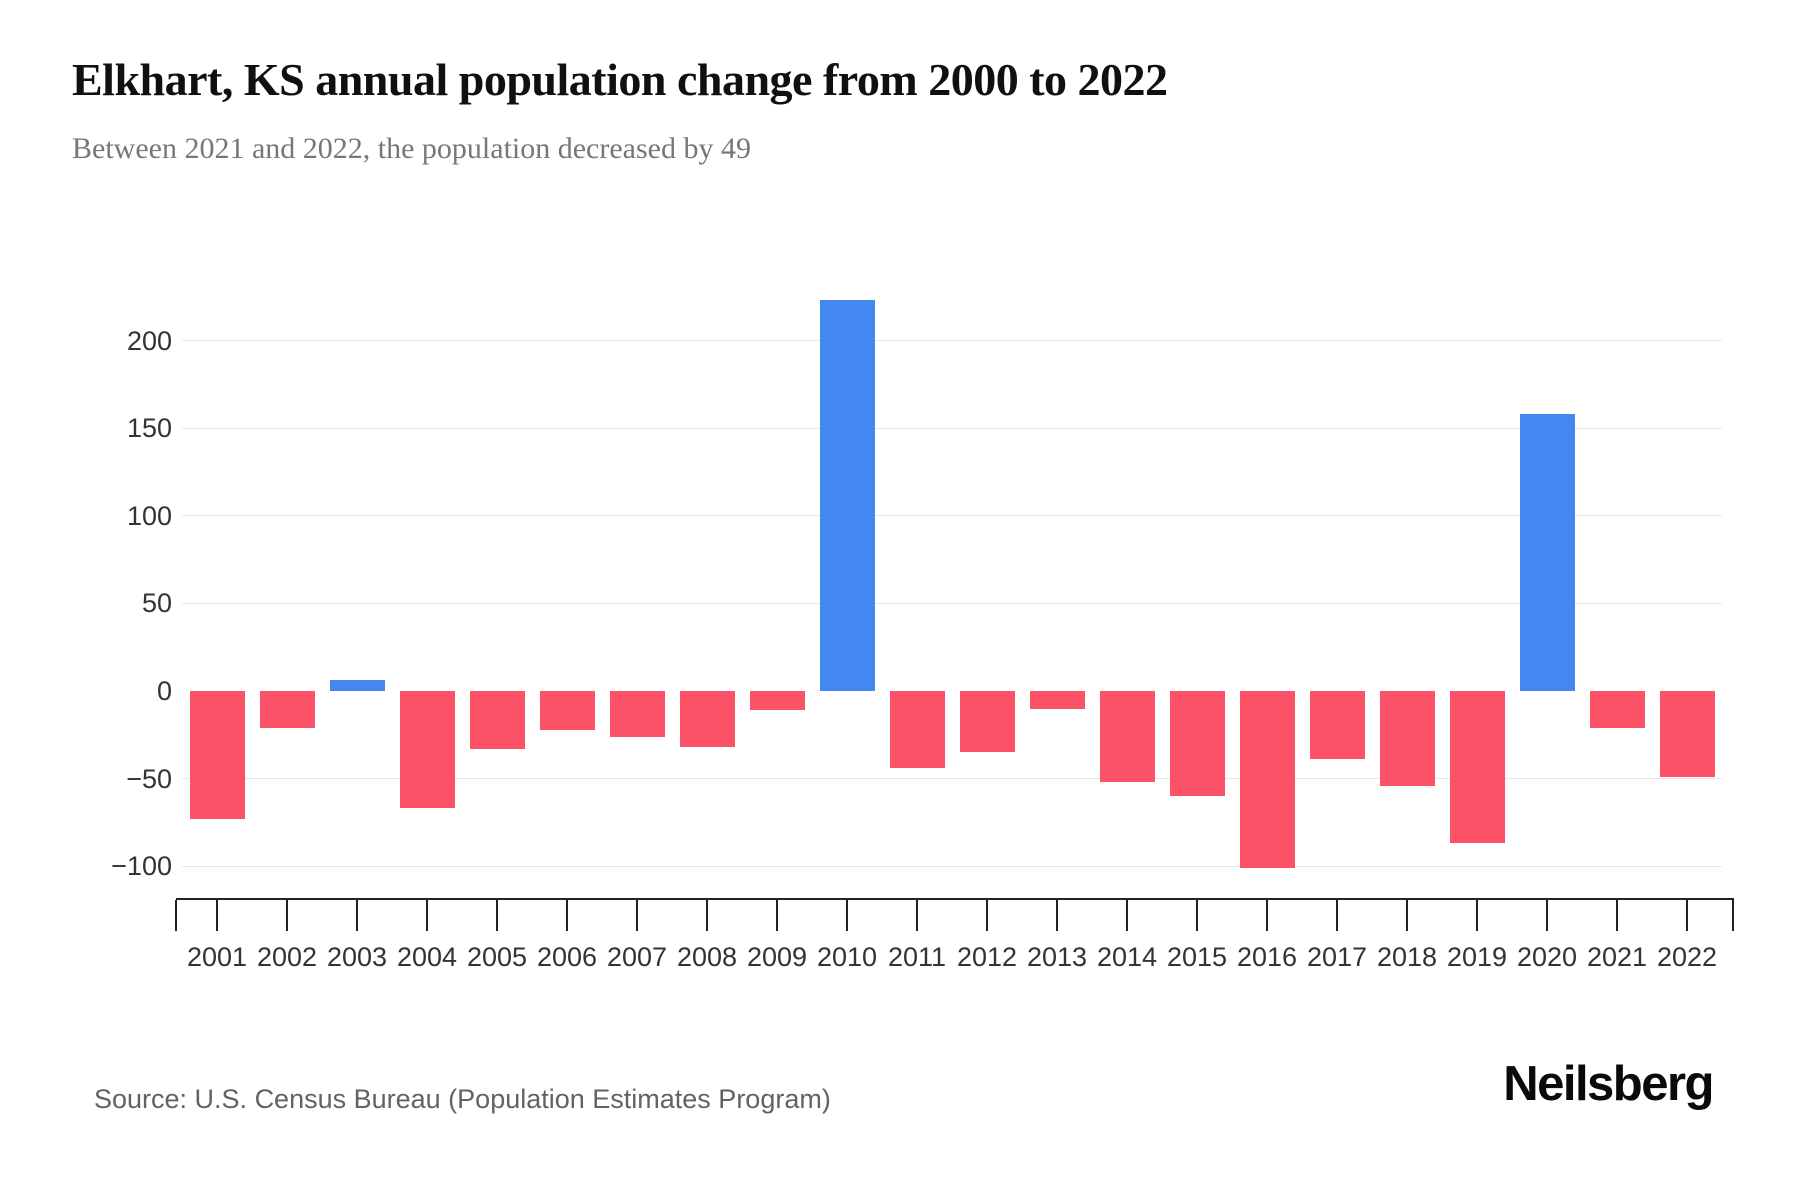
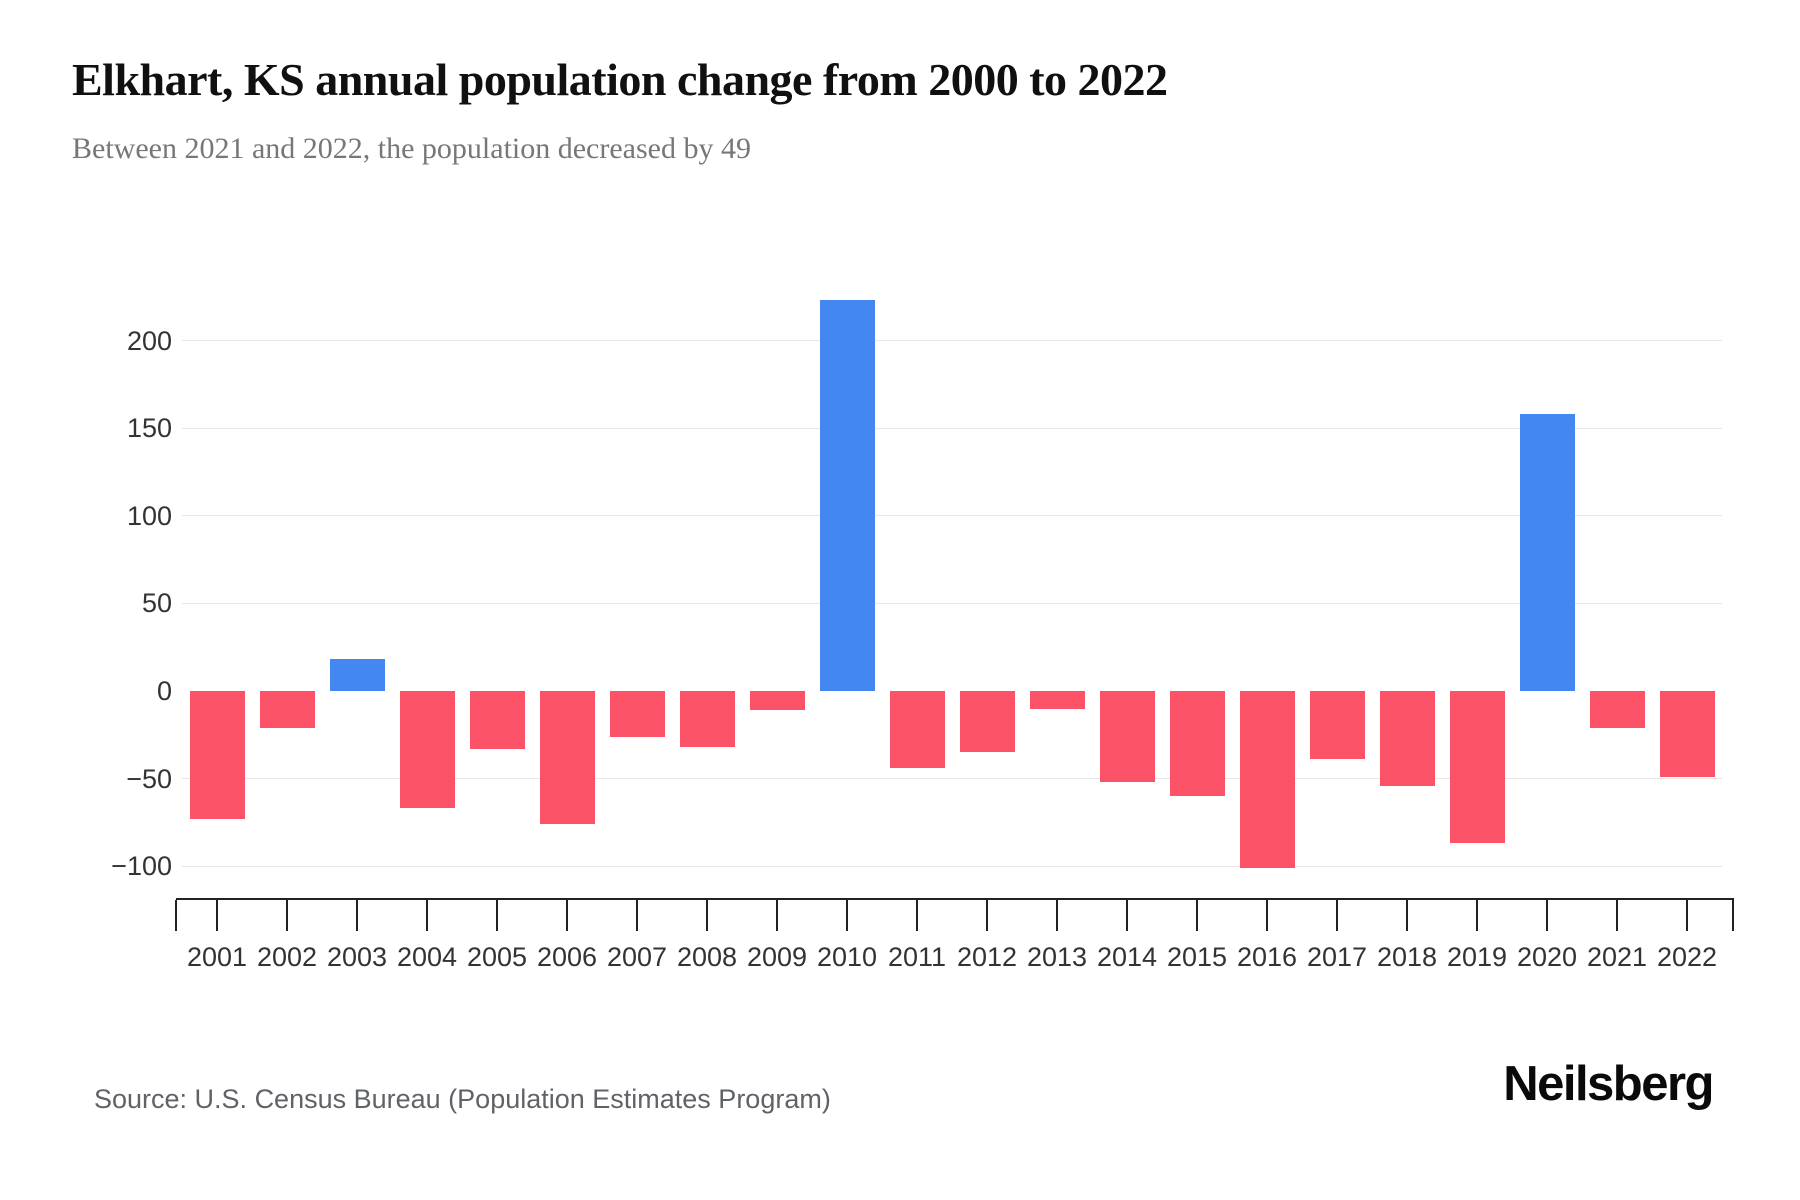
2003: 6 -> 18
2006: -22 -> -76
